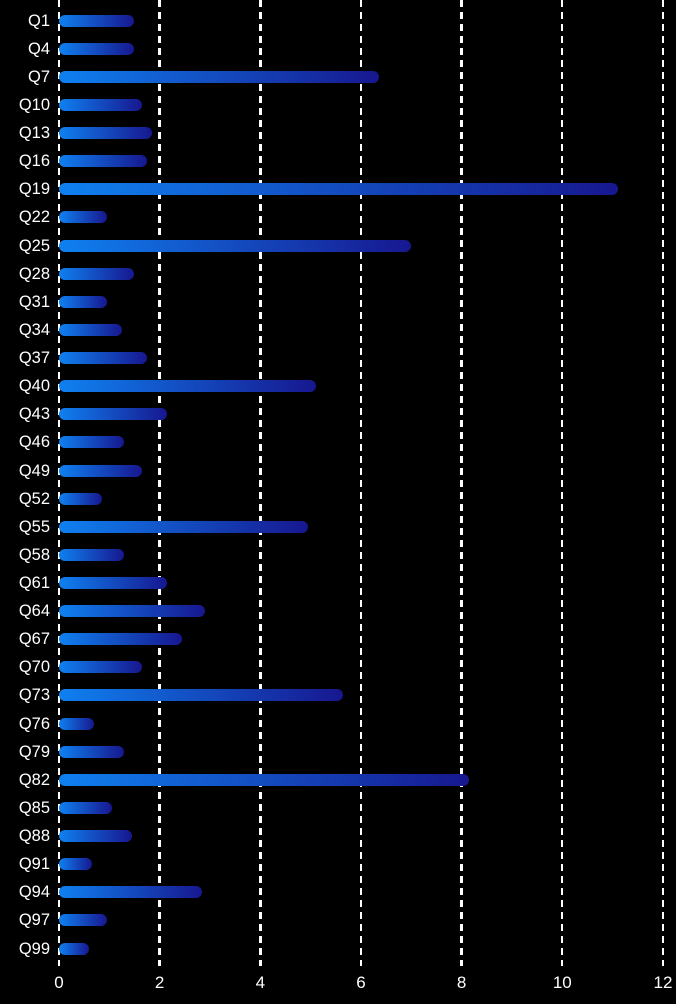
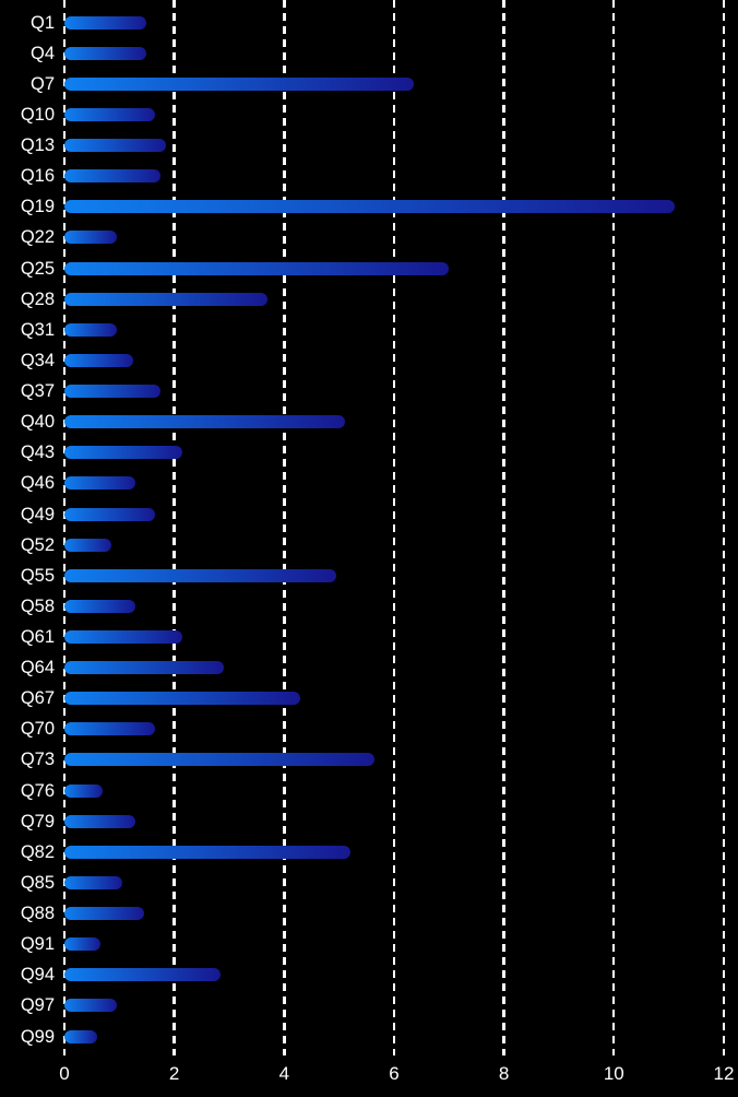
Q28: 1.5 -> 3.7
Q67: 2.5 -> 4.3
Q82: 8.2 -> 5.2
